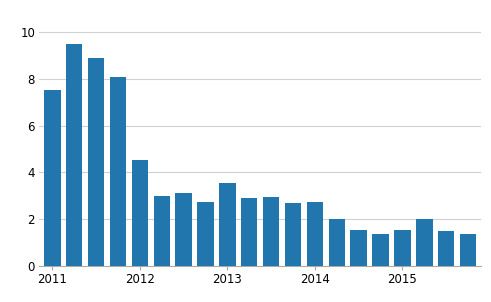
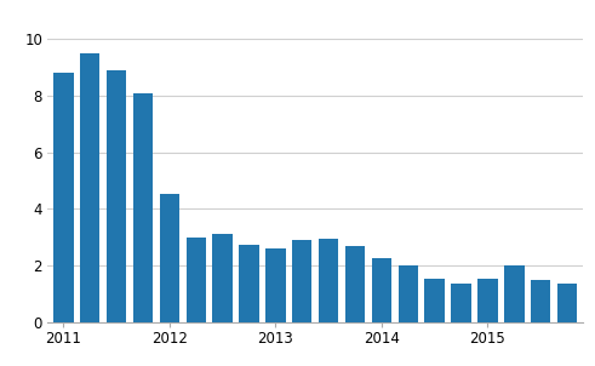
2011: 7.55 -> 8.80
2013: 3.55 -> 2.60
2014: 2.75 -> 2.25
